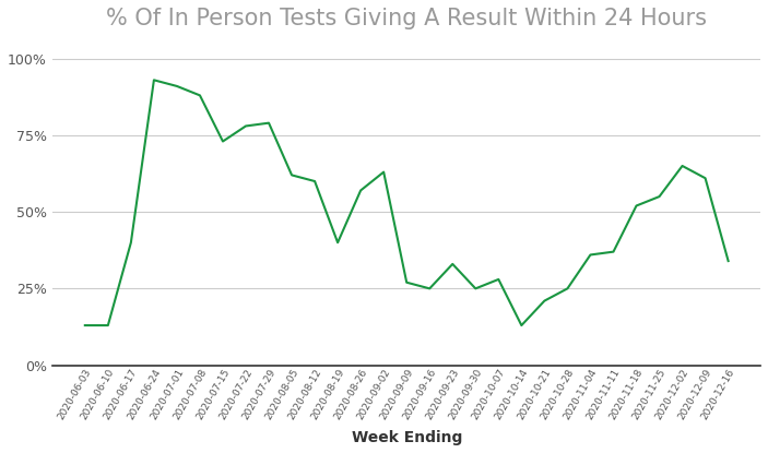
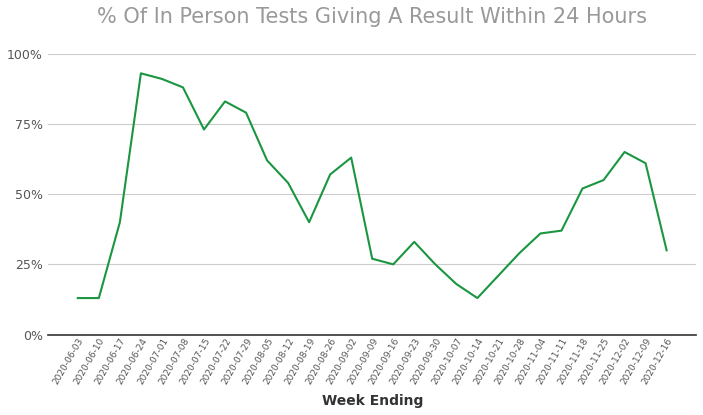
2020-07-22: 78% -> 83%
2020-08-12: 60% -> 54%
2020-10-07: 28% -> 18%
2020-10-28: 25% -> 29%
2020-12-16: 34% -> 30%
